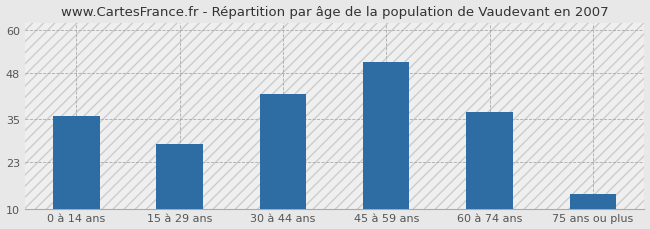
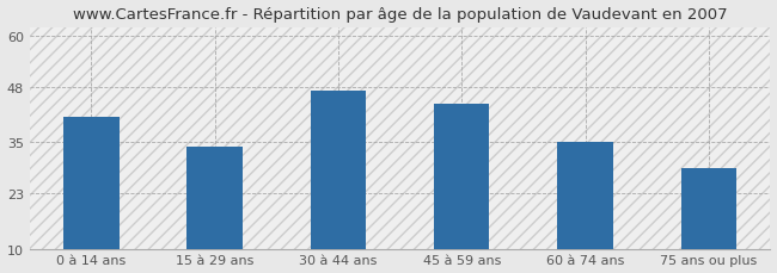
0 à 14 ans: 36 -> 41
15 à 29 ans: 28 -> 34
30 à 44 ans: 42 -> 47
45 à 59 ans: 51 -> 44
60 à 74 ans: 37 -> 35
75 ans ou plus: 14 -> 29
